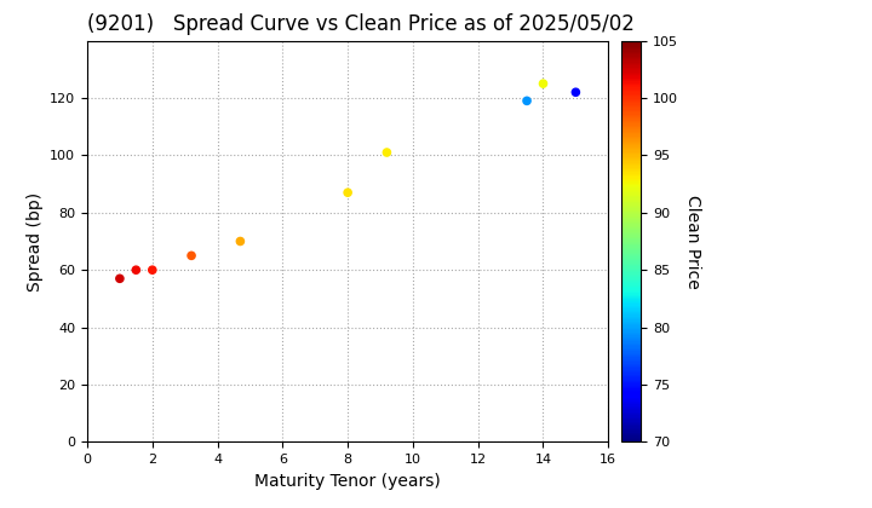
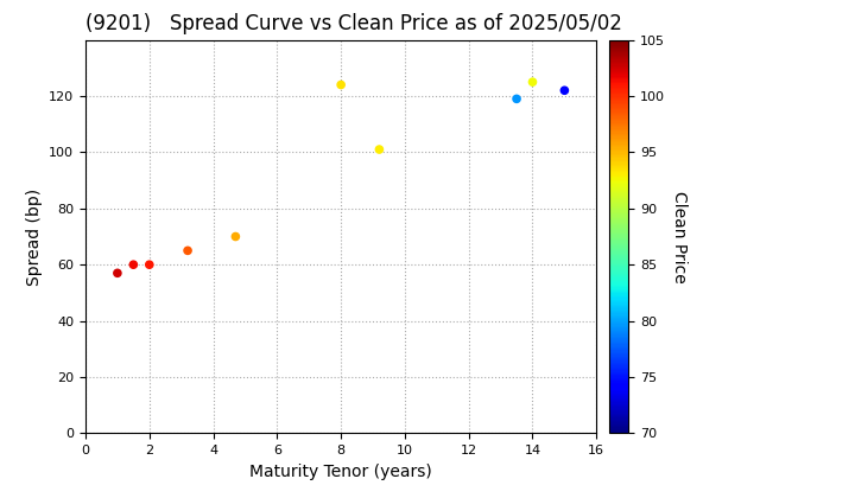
8: 87 -> 124
